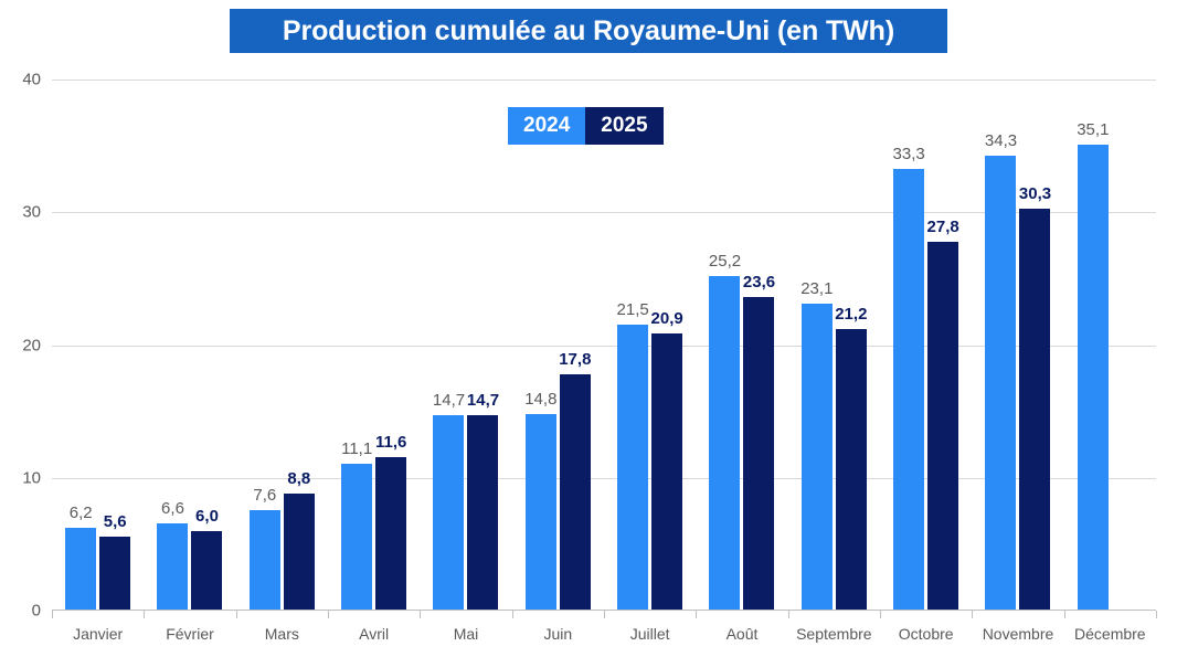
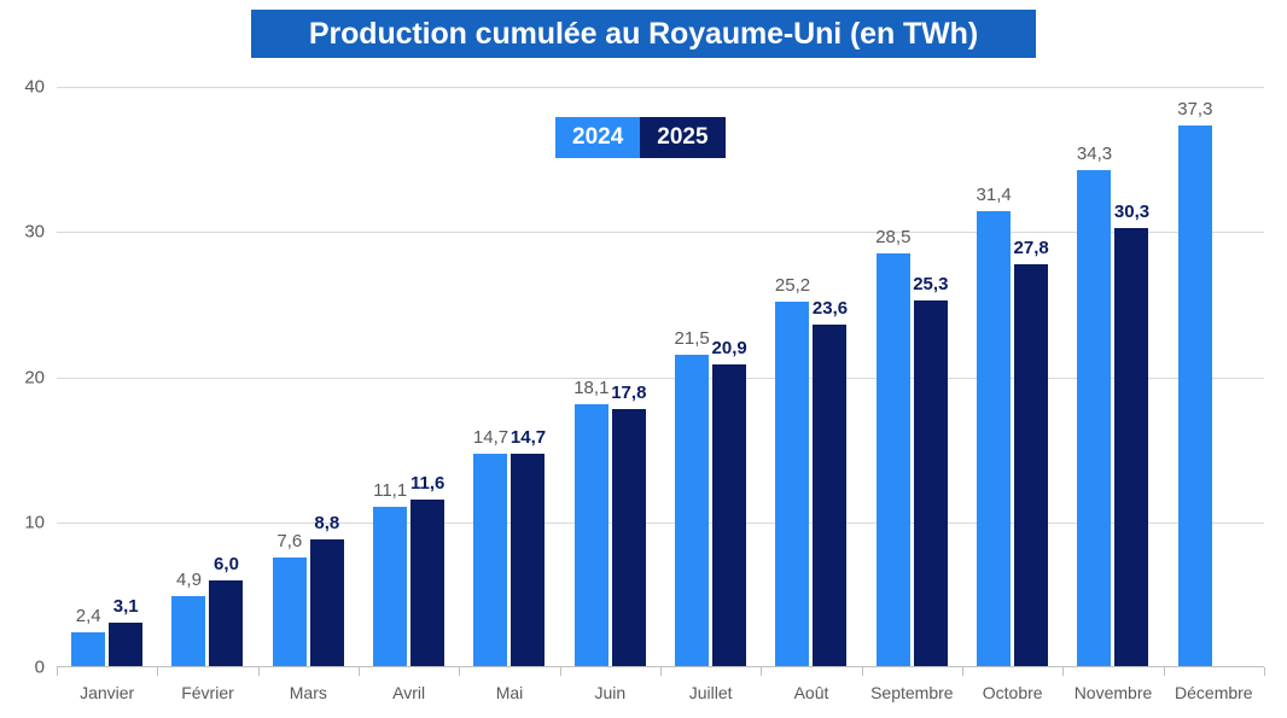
2024/Janvier: 6,2 -> 2,4
2025/Janvier: 5,6 -> 3,1
2024/Février: 6,6 -> 4,9
2024/Juin: 14,8 -> 18,1
2024/Septembre: 23,1 -> 28,5
2025/Septembre: 21,2 -> 25,3
2024/Octobre: 33,3 -> 31,4
2024/Décembre: 35,1 -> 37,3
